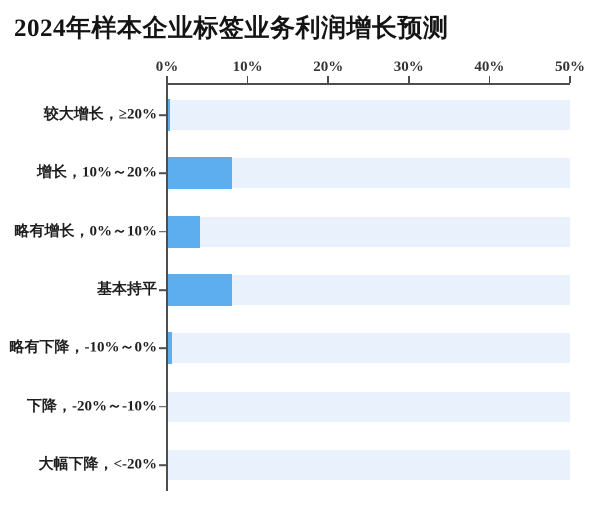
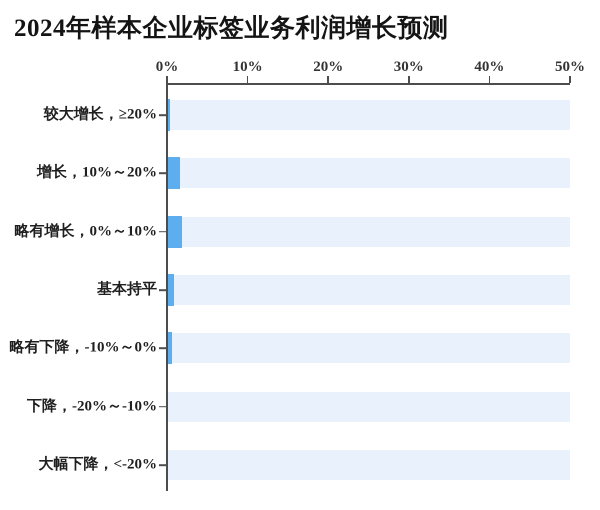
增长，10%～20%: 8% -> 2%
略有增长，0%～10%: 4% -> 2%
基本持平: 8% -> 1%
